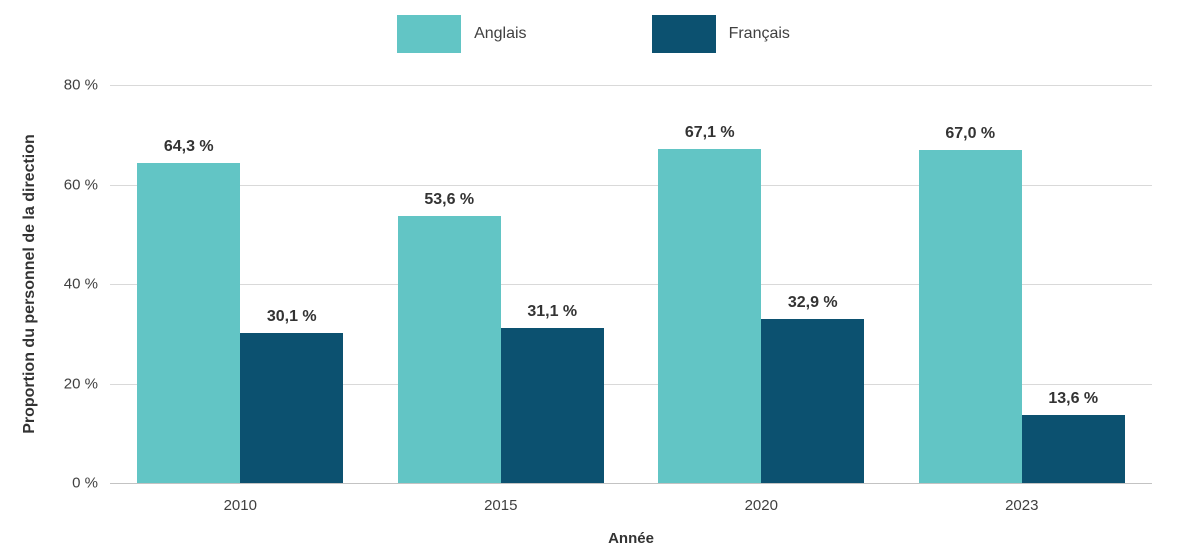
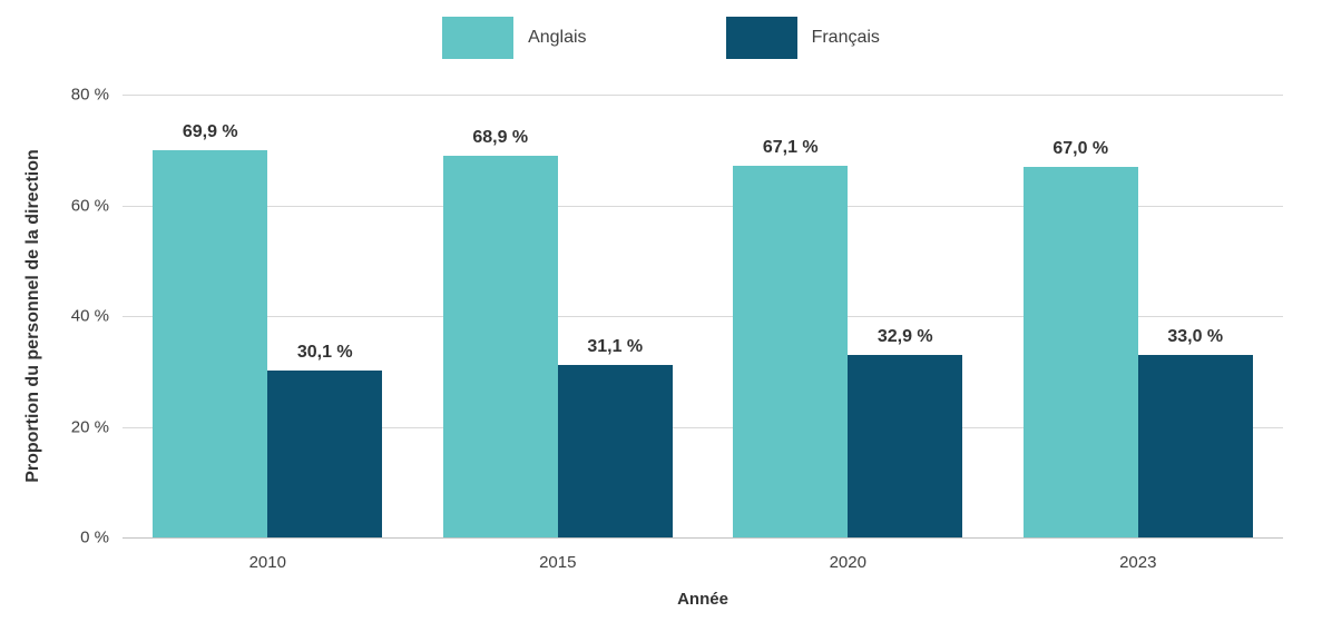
Anglais/2010: 64,3 -> 69,9
Anglais/2015: 53,6 -> 68,9
Français/2023: 13,6 -> 33,0
